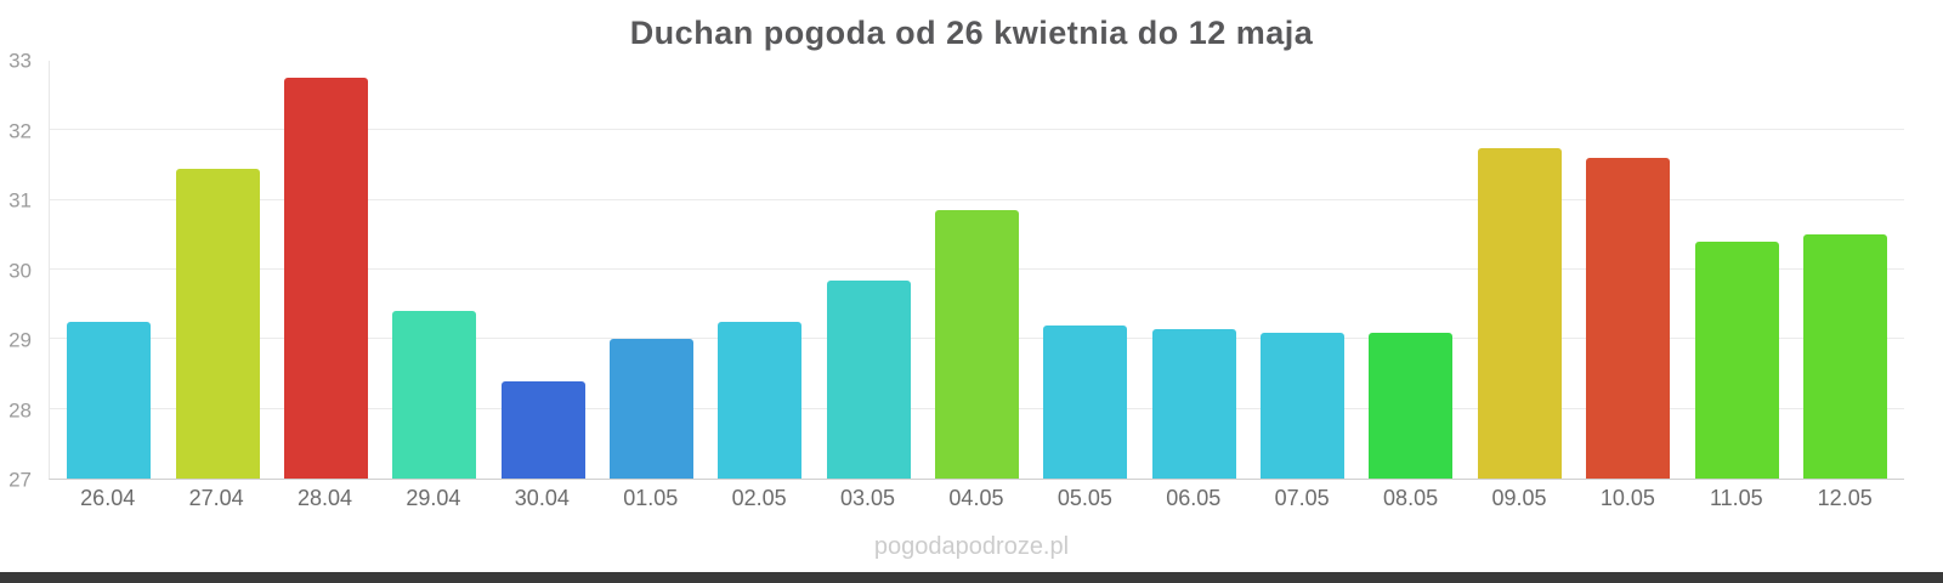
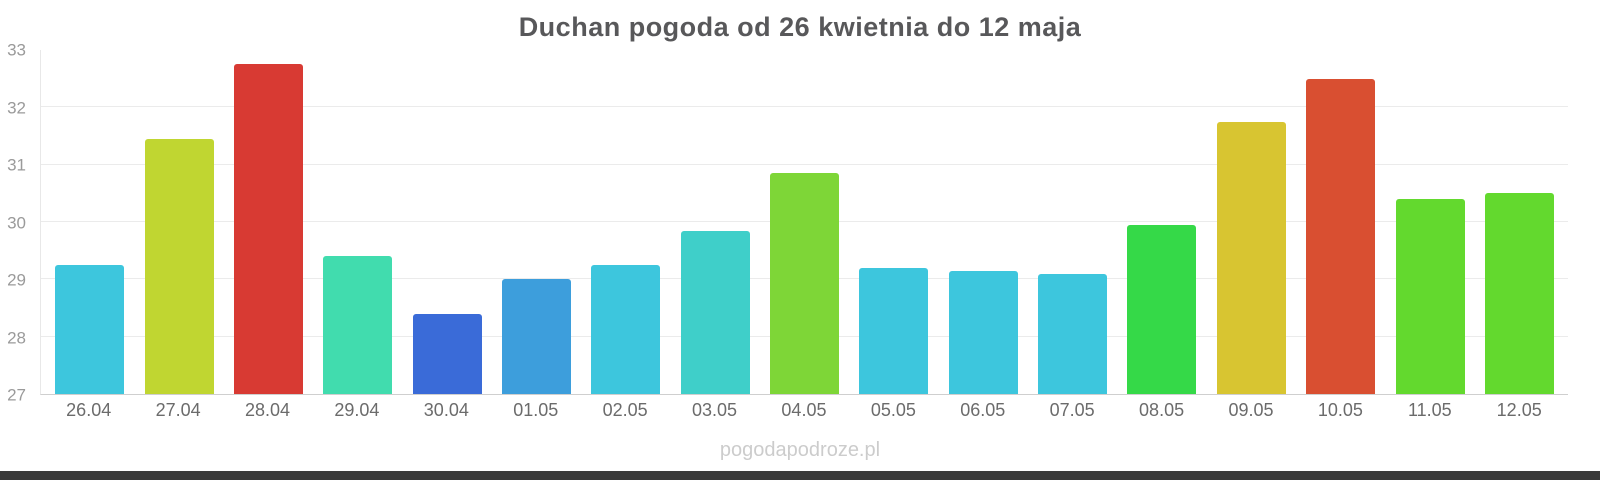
08.05: 29.1 -> 29.9
10.05: 31.6 -> 32.5
